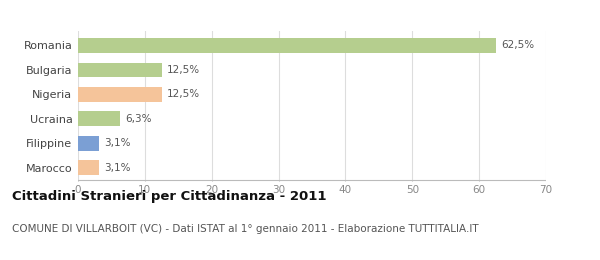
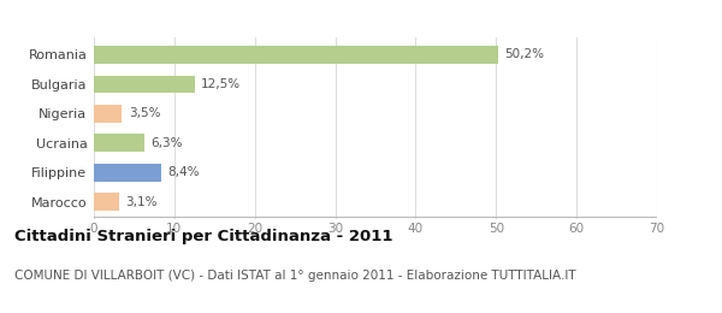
Romania: 62,5% -> 50,2%
Nigeria: 12,5% -> 3,5%
Filippine: 3,1% -> 8,4%
